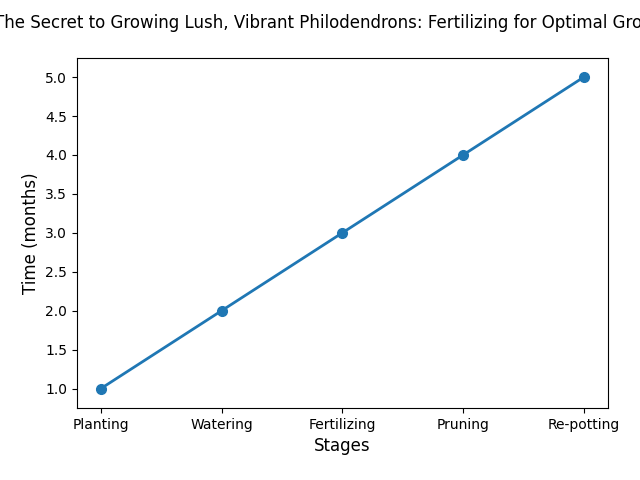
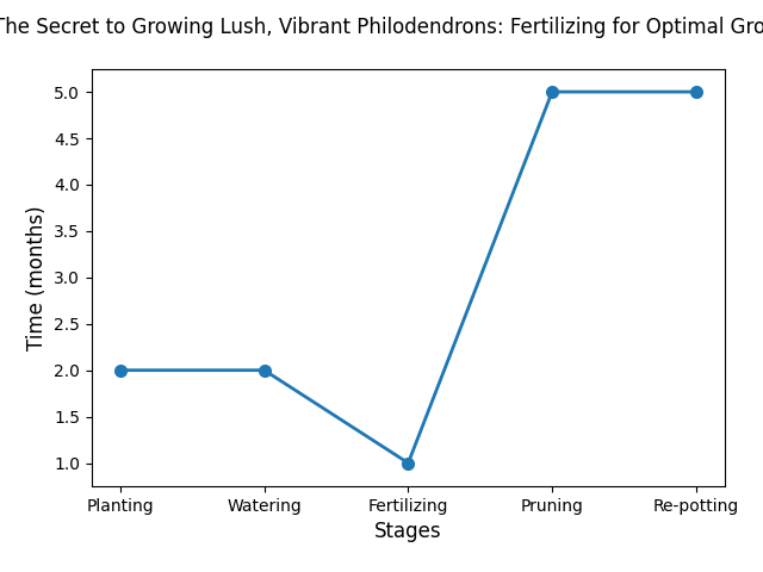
Planting: 1 -> 2
Fertilizing: 3 -> 1
Pruning: 4 -> 5
